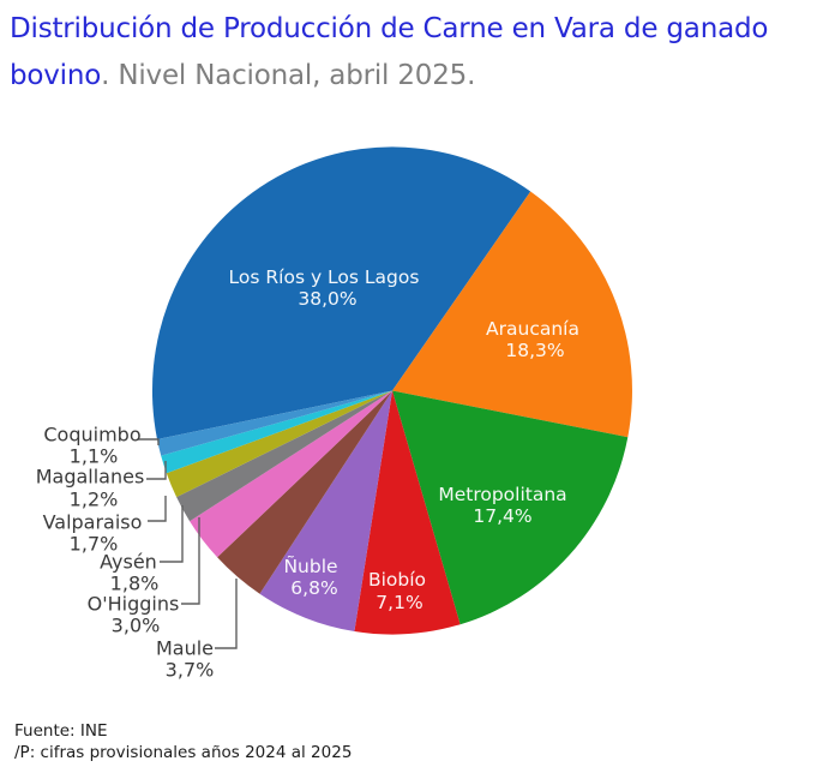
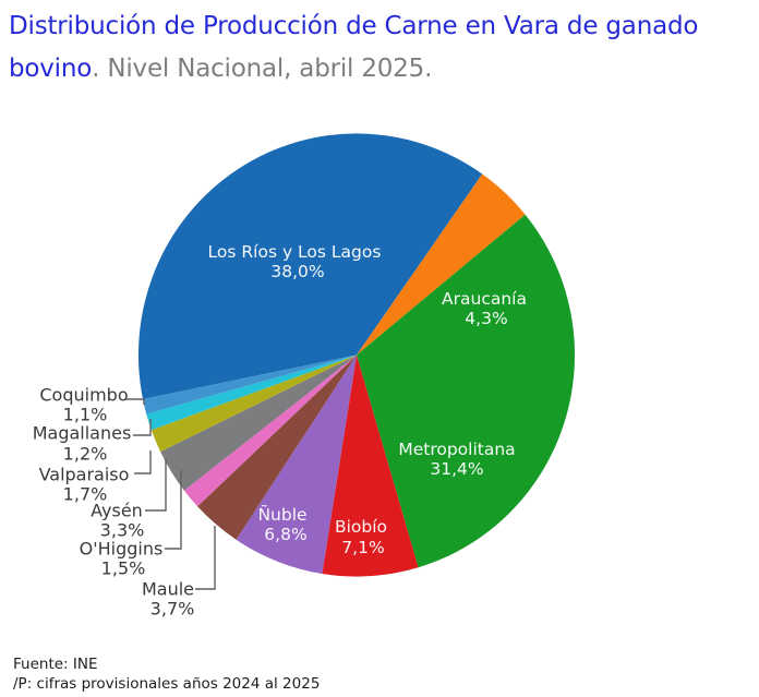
Araucanía: 18,3% -> 4,3%
Metropolitana: 17,4% -> 31,4%
O'Higgins: 3,0% -> 1,5%
Aysén: 1,8% -> 3,3%
